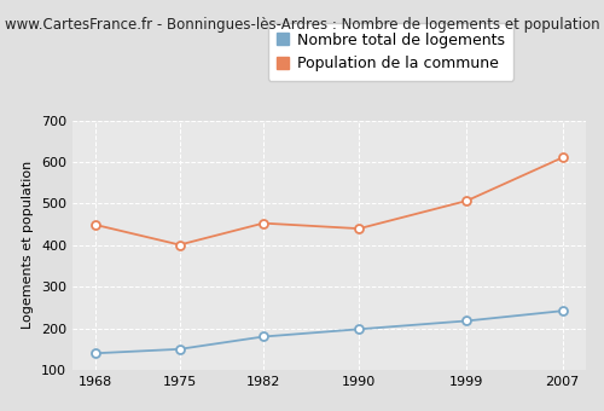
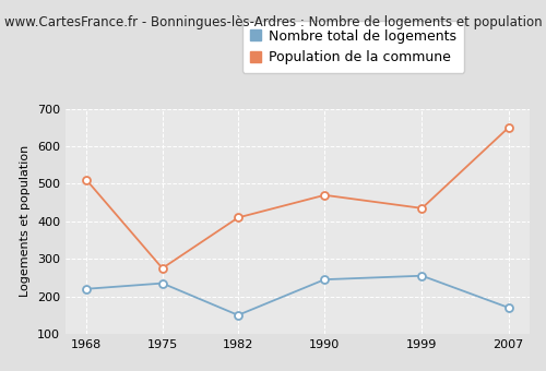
Nombre total de logements/1968: 140 -> 220
Population de la commune/1968: 449 -> 510
Nombre total de logements/1975: 150 -> 235
Population de la commune/1975: 401 -> 275
Nombre total de logements/1982: 180 -> 150
Population de la commune/1982: 453 -> 410
Nombre total de logements/1990: 198 -> 245
Population de la commune/1990: 440 -> 470
Nombre total de logements/1999: 218 -> 255
Population de la commune/1999: 507 -> 435
Nombre total de logements/2007: 242 -> 170
Population de la commune/2007: 611 -> 650
